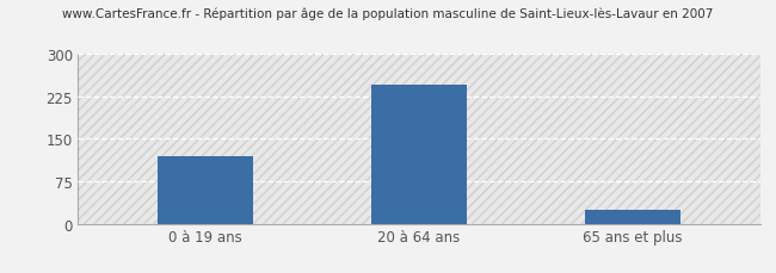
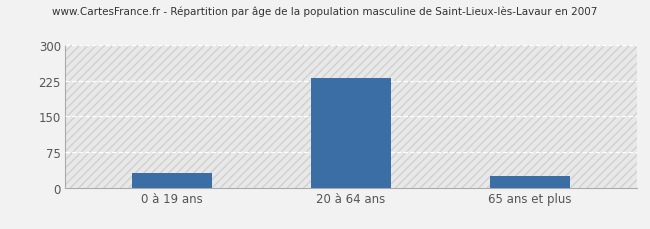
0 à 19 ans: 120 -> 30
20 à 64 ans: 245 -> 230
